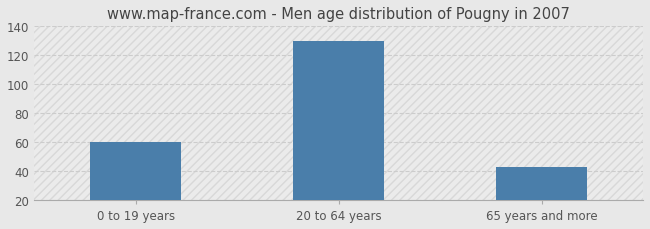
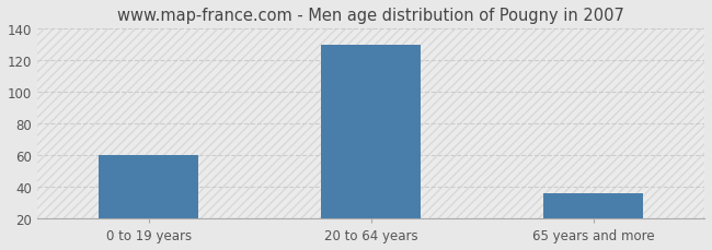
65 years and more: 43 -> 36
